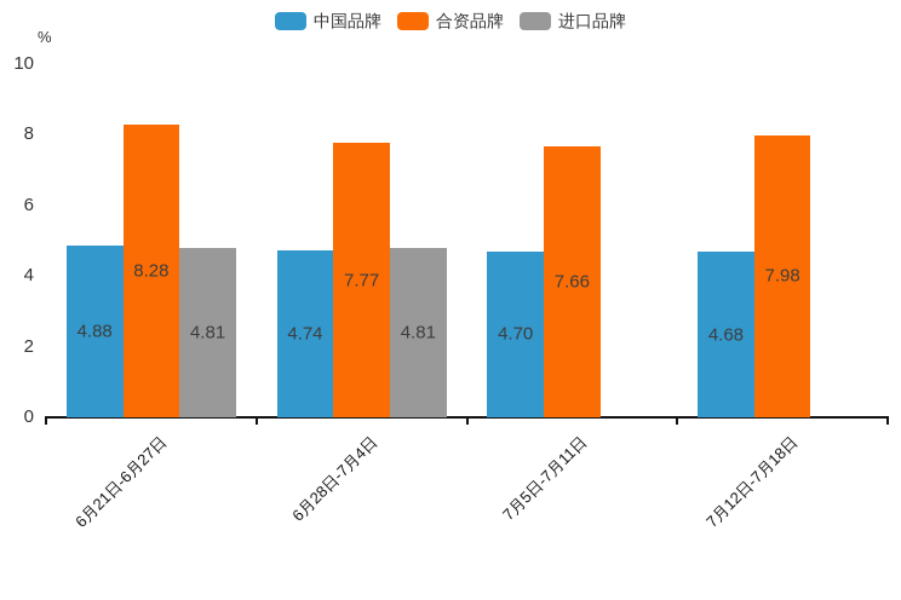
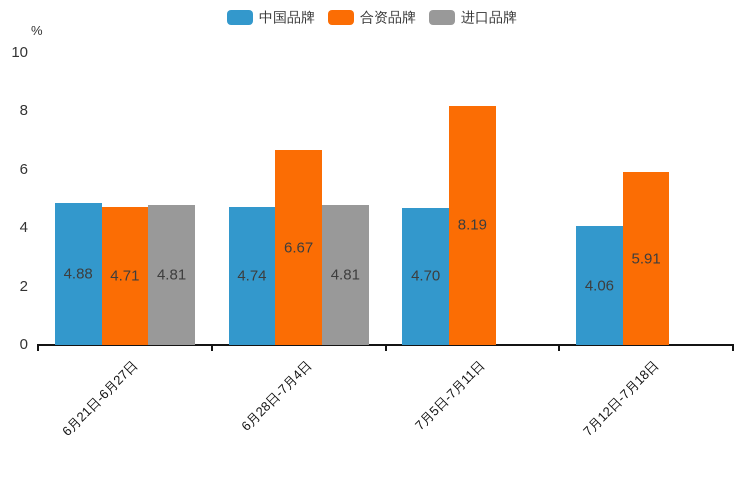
合资品牌/6月21日-6月27日: 8.28 -> 4.71
合资品牌/6月28日-7月4日: 7.77 -> 6.67
合资品牌/7月5日-7月11日: 7.66 -> 8.19
中国品牌/7月12日-7月18日: 4.68 -> 4.06
合资品牌/7月12日-7月18日: 7.98 -> 5.91
